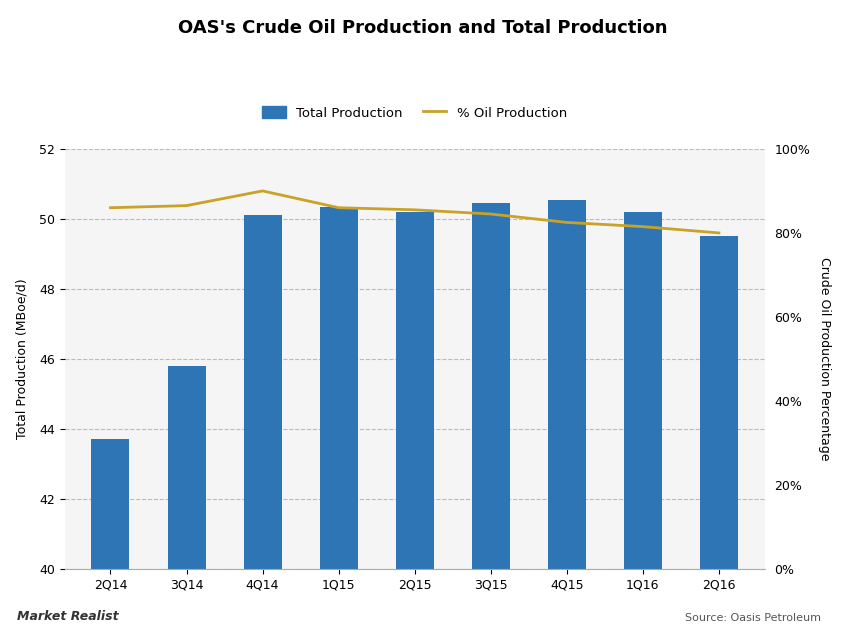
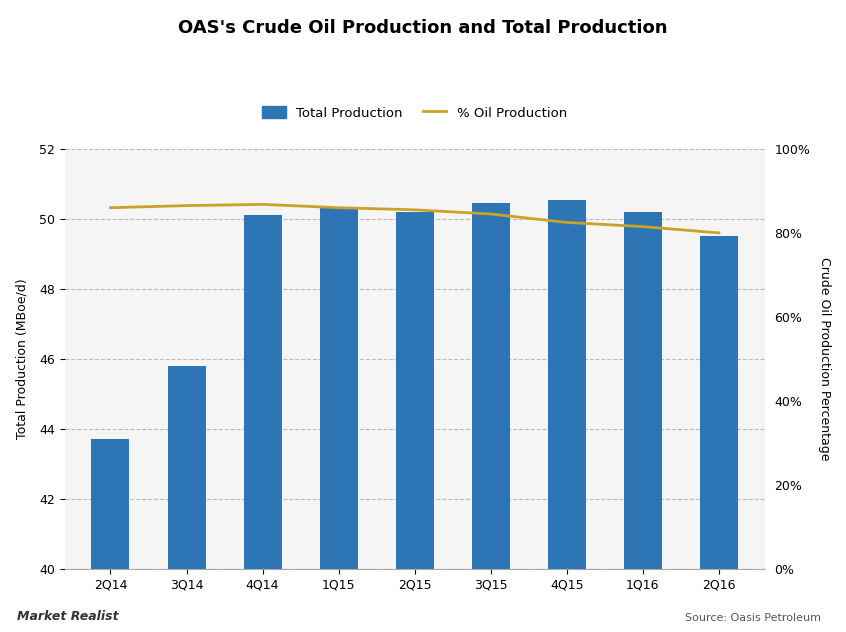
% Oil Production/4Q14: 90.0% -> 86.8%
